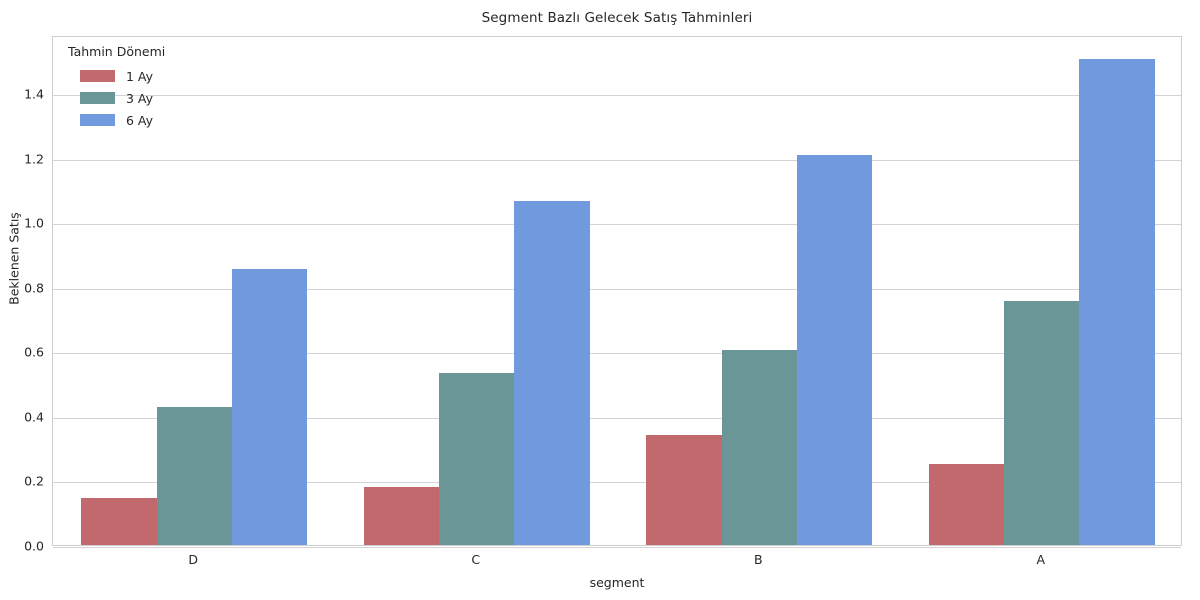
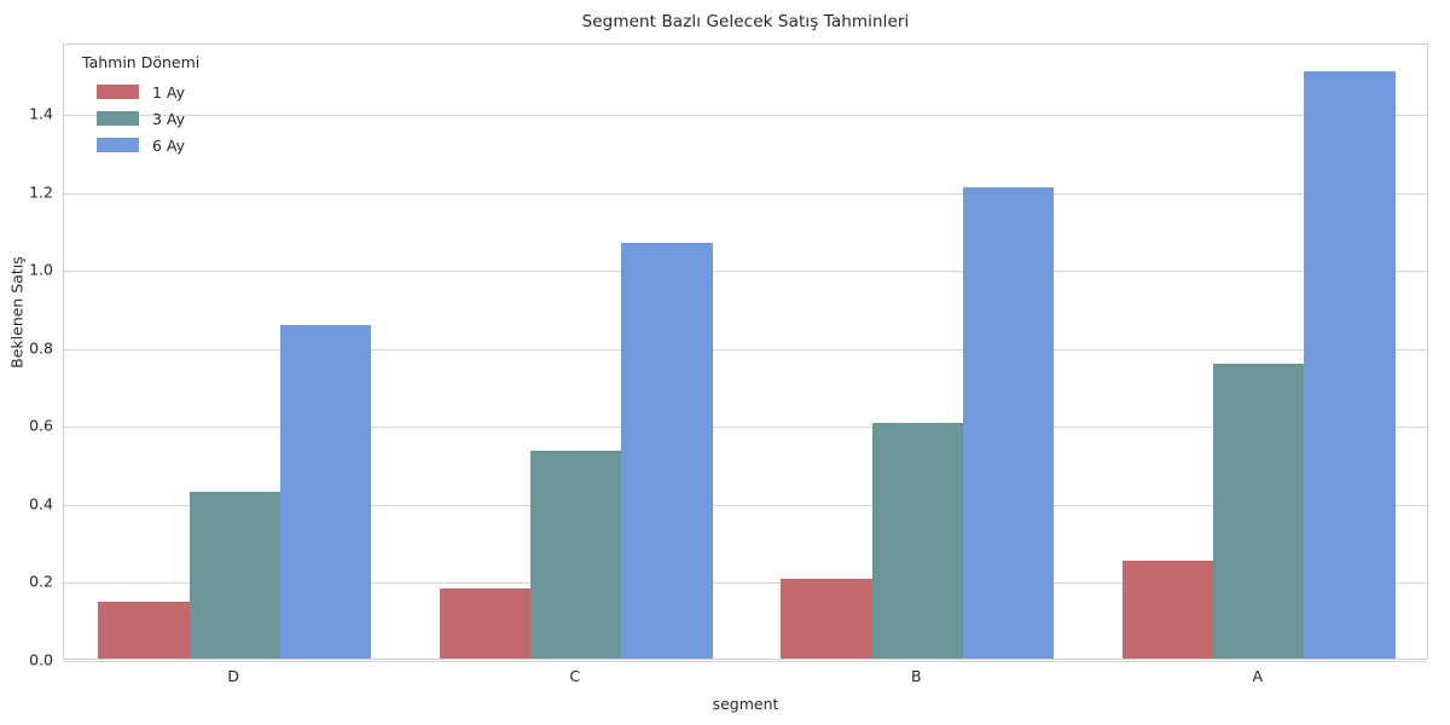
1 Ay/B: 0.34 -> 0.20
